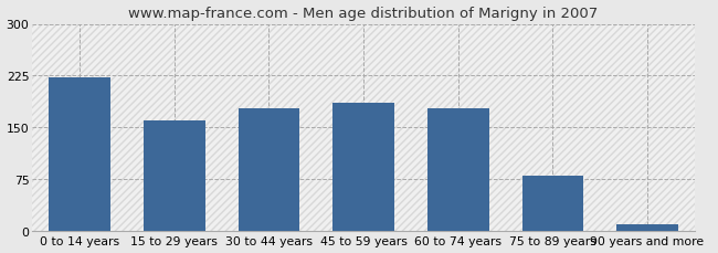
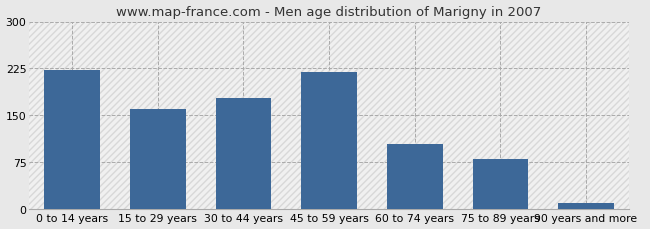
45 to 59 years: 186 -> 220
60 to 74 years: 178 -> 105
